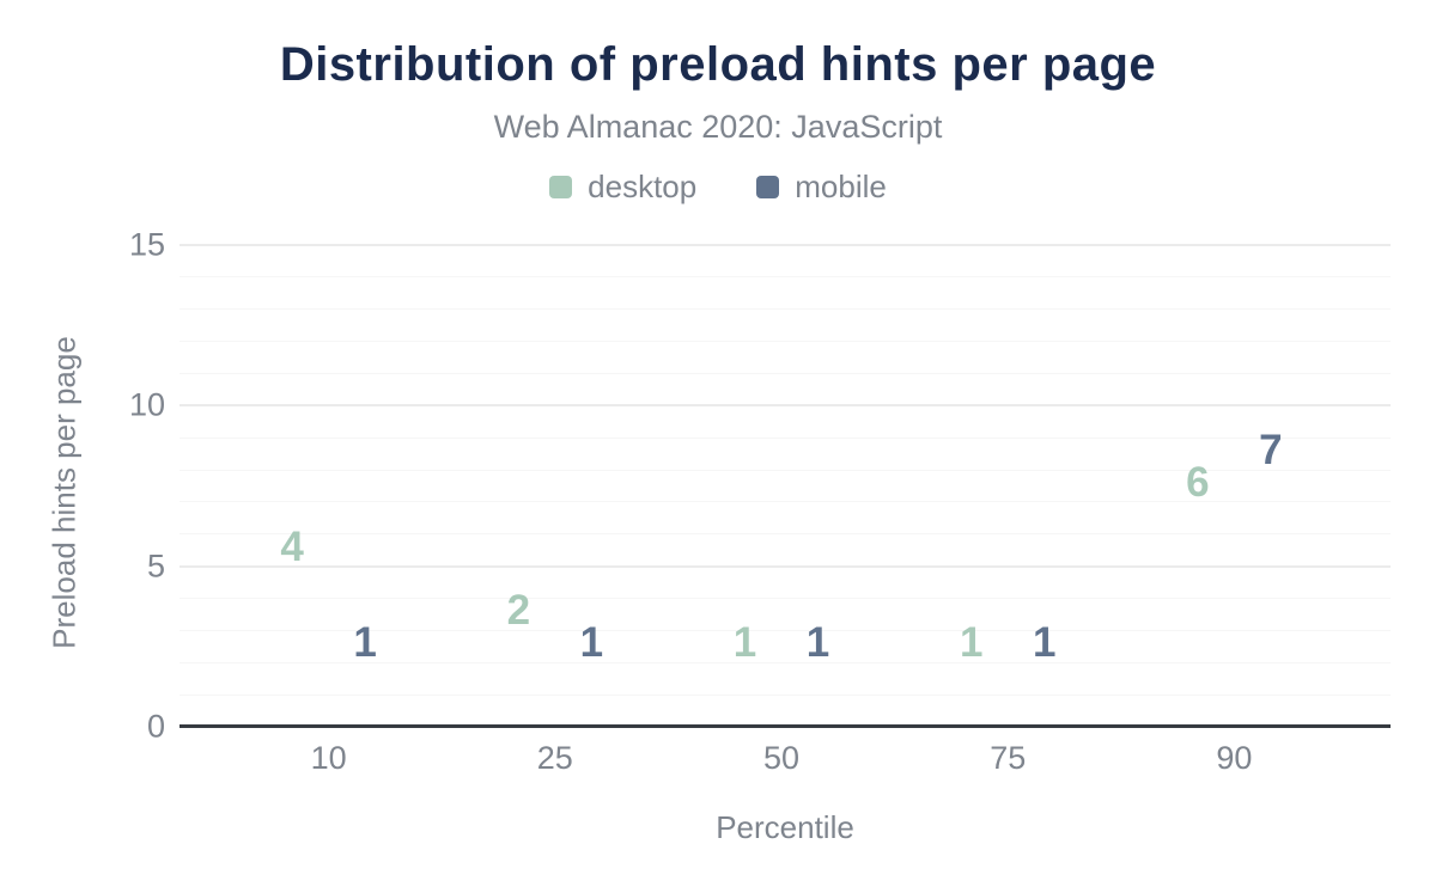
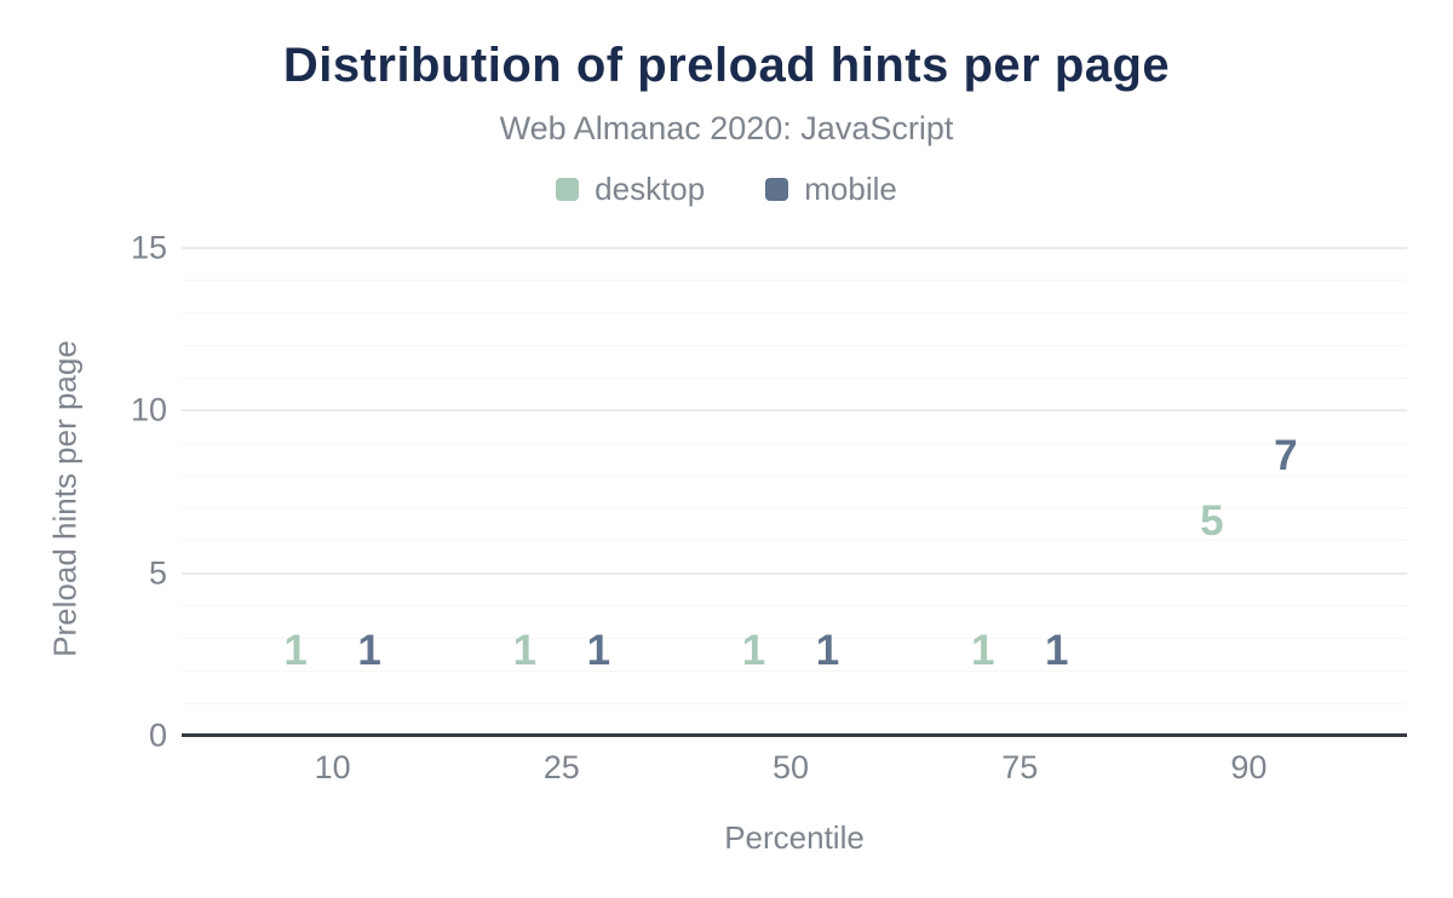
desktop/10: 4 -> 1
desktop/25: 2 -> 1
desktop/90: 6 -> 5
